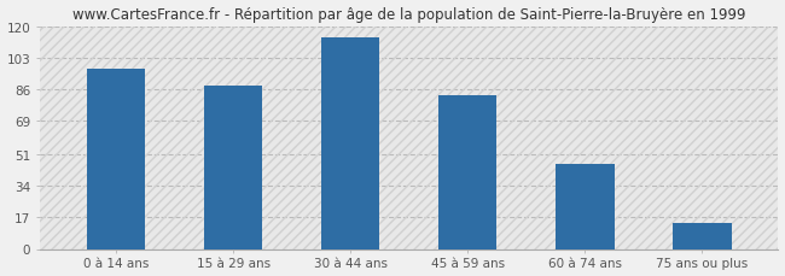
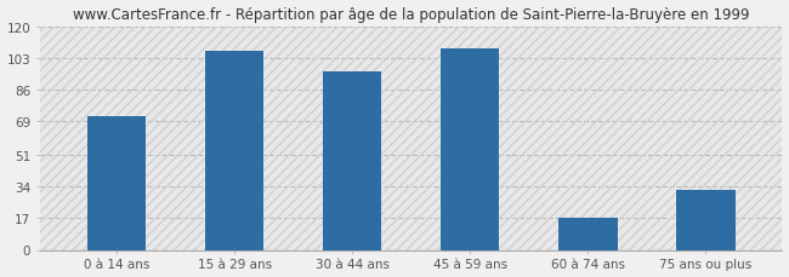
0 à 14 ans: 97 -> 72
15 à 29 ans: 88 -> 107
30 à 44 ans: 114 -> 96
45 à 59 ans: 83 -> 108
60 à 74 ans: 46 -> 17
75 ans ou plus: 14 -> 32
